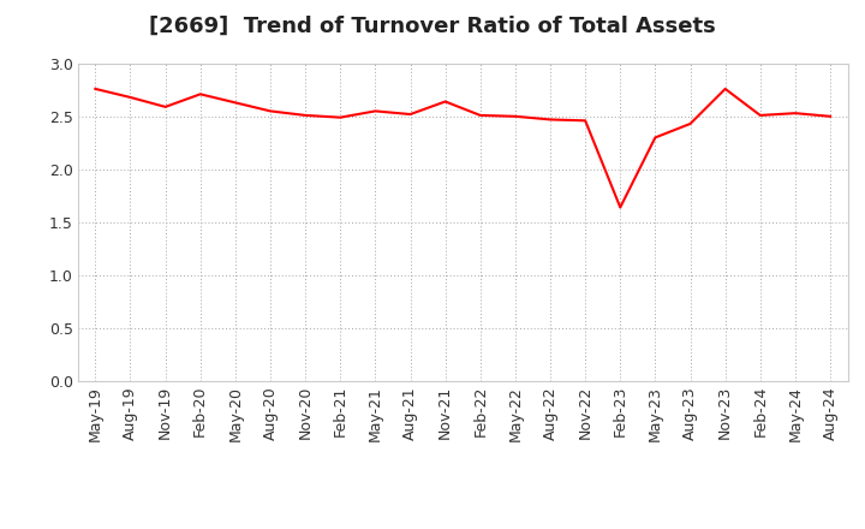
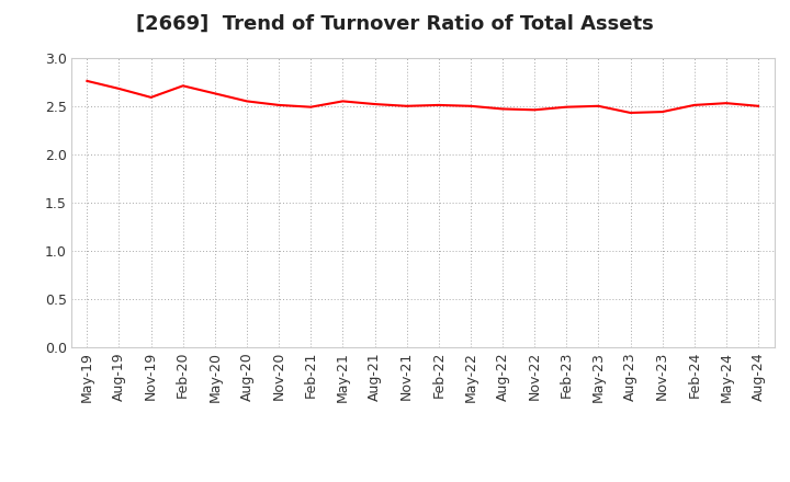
Nov-21: 2.64 -> 2.50
Feb-23: 1.64 -> 2.49
May-23: 2.30 -> 2.50
Nov-23: 2.76 -> 2.44
